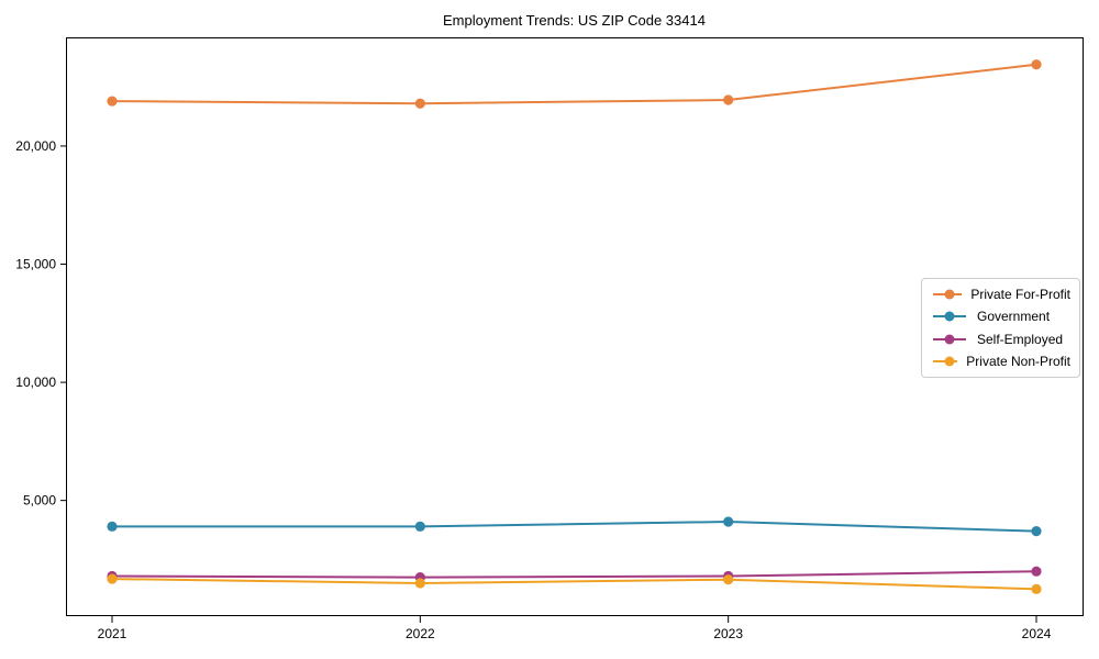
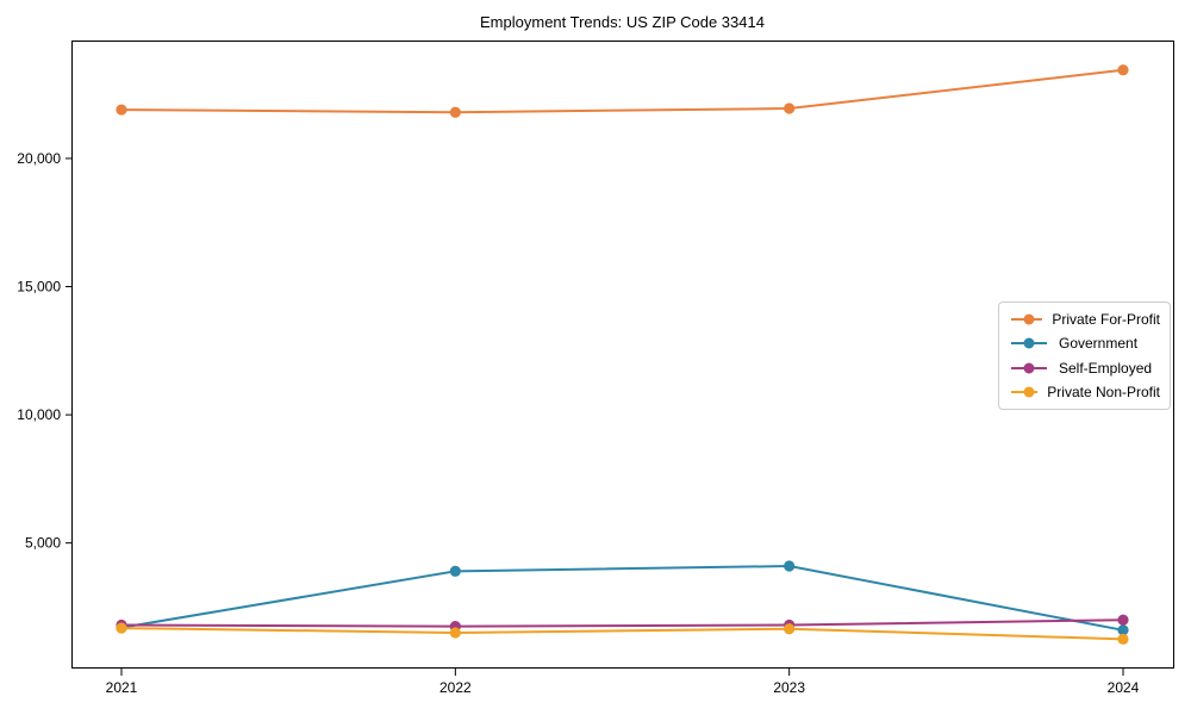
Government/2021: 3900 -> 1700
Government/2024: 3700 -> 1600
